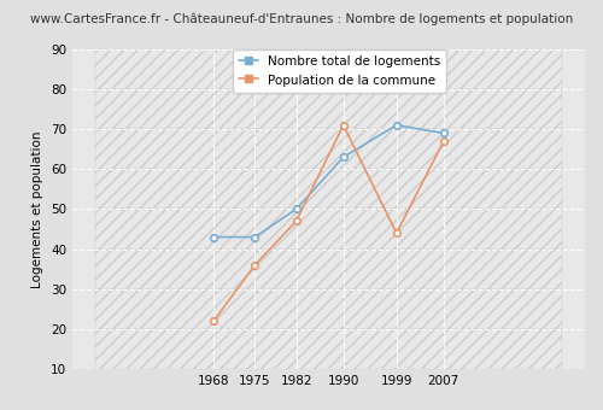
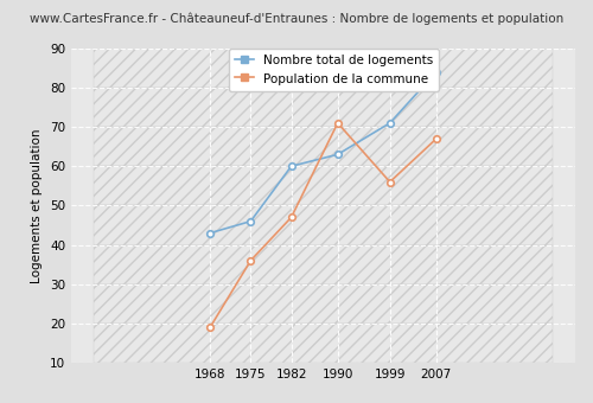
Population de la commune/1968: 22 -> 19
Nombre total de logements/1975: 43 -> 46
Nombre total de logements/1982: 50 -> 60
Population de la commune/1999: 44 -> 56
Nombre total de logements/2007: 69 -> 84
